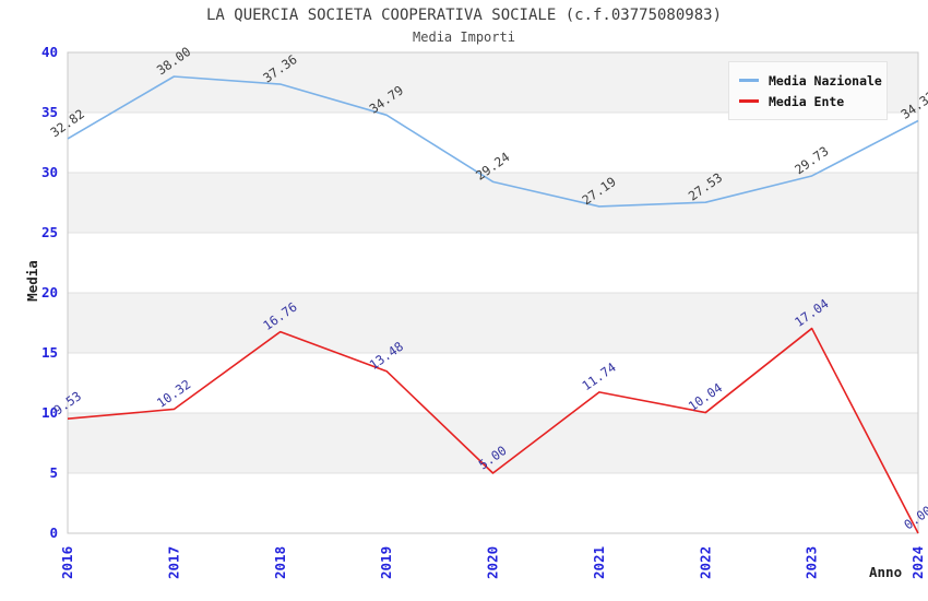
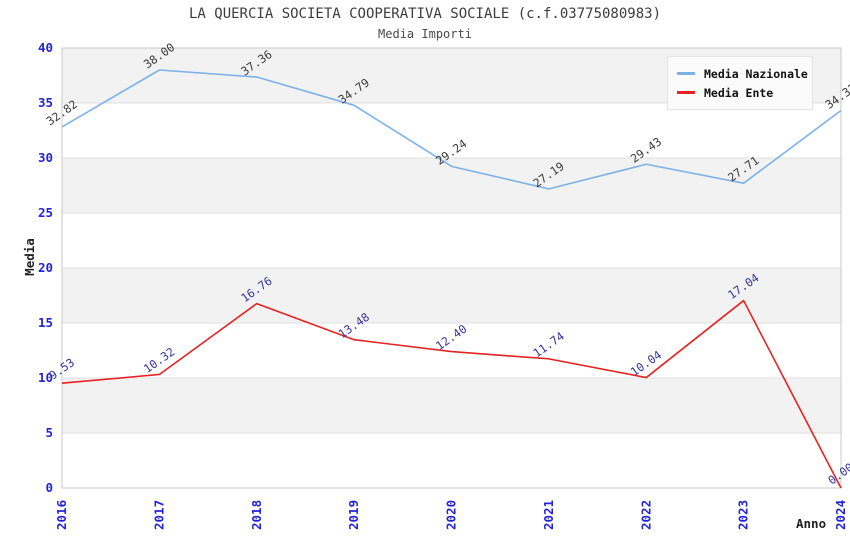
Media Ente/2020: 5.00 -> 12.40
Media Nazionale/2022: 27.53 -> 29.43
Media Nazionale/2023: 29.73 -> 27.71
